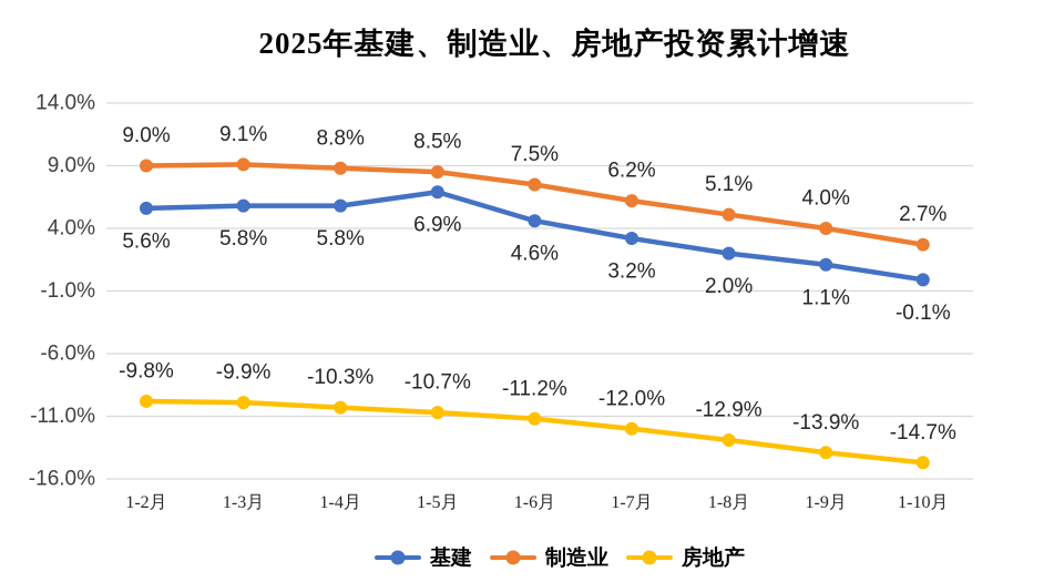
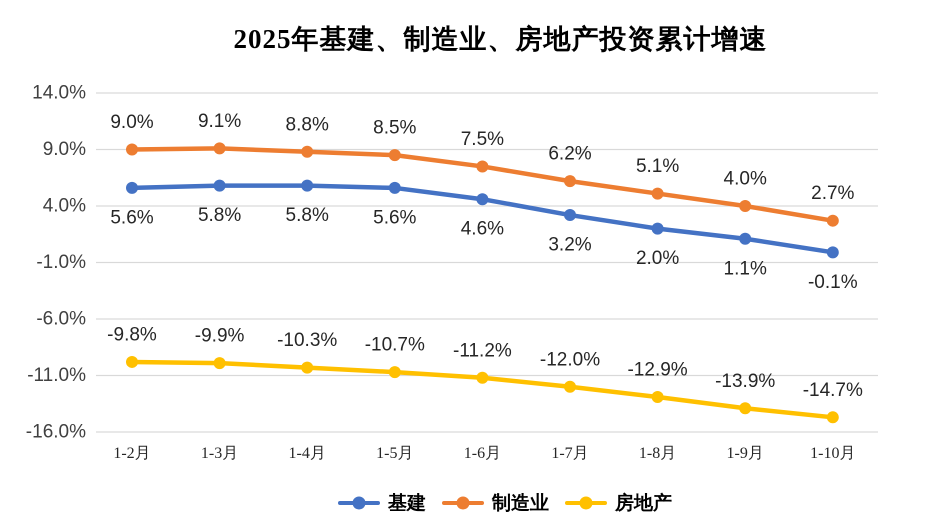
基建/1-5月: 6.9% -> 5.6%
